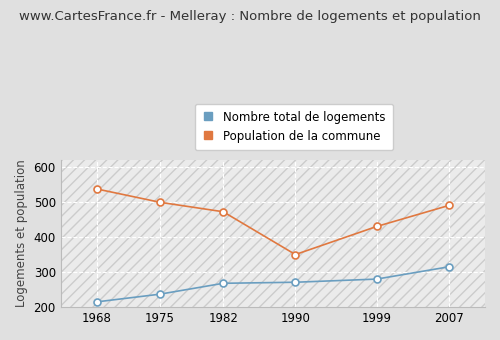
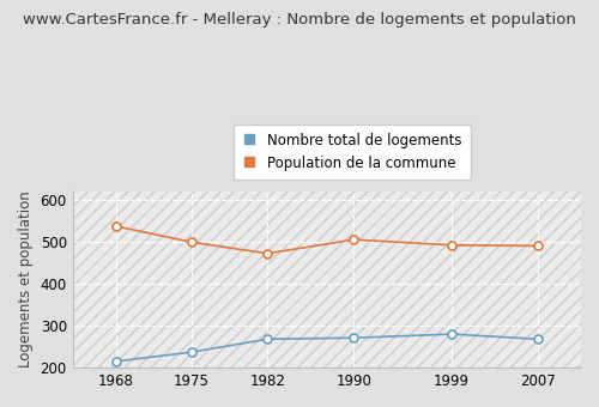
Population de la commune/1990: 350 -> 505
Population de la commune/1999: 430 -> 492
Nombre total de logements/2007: 315 -> 268
